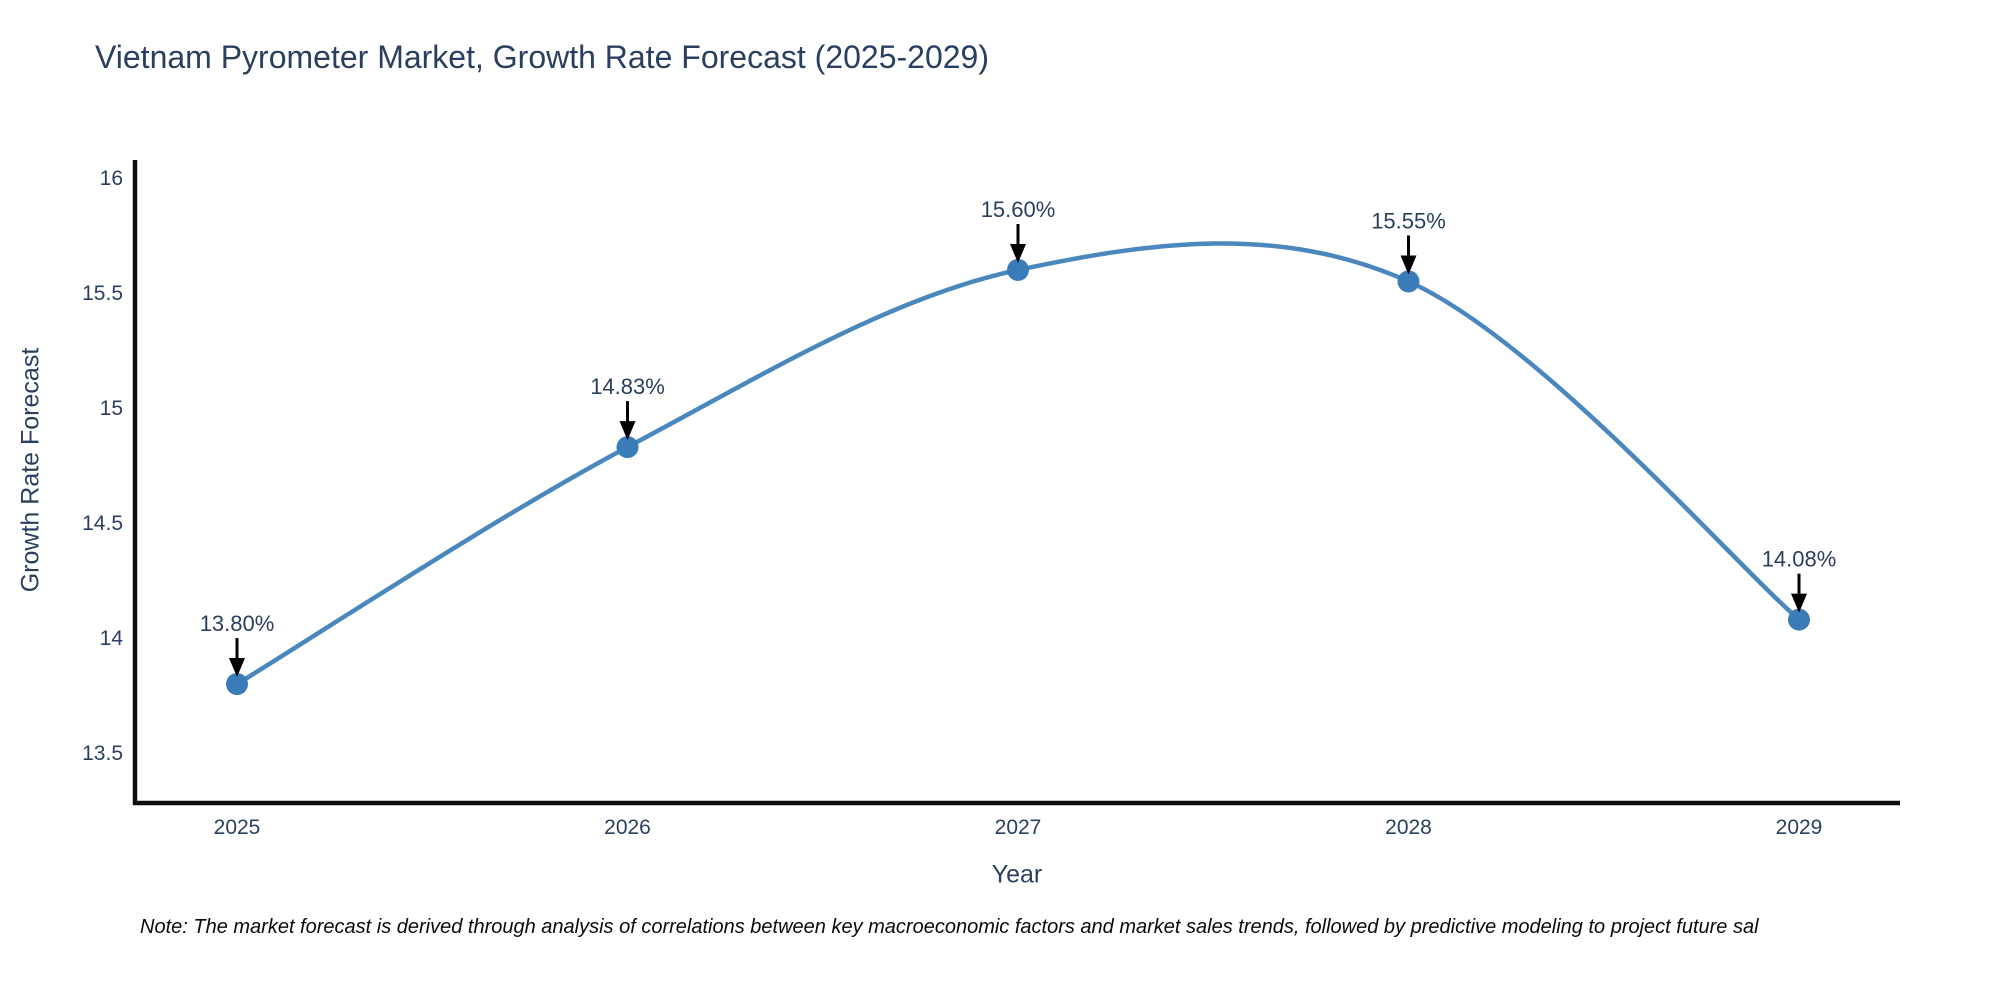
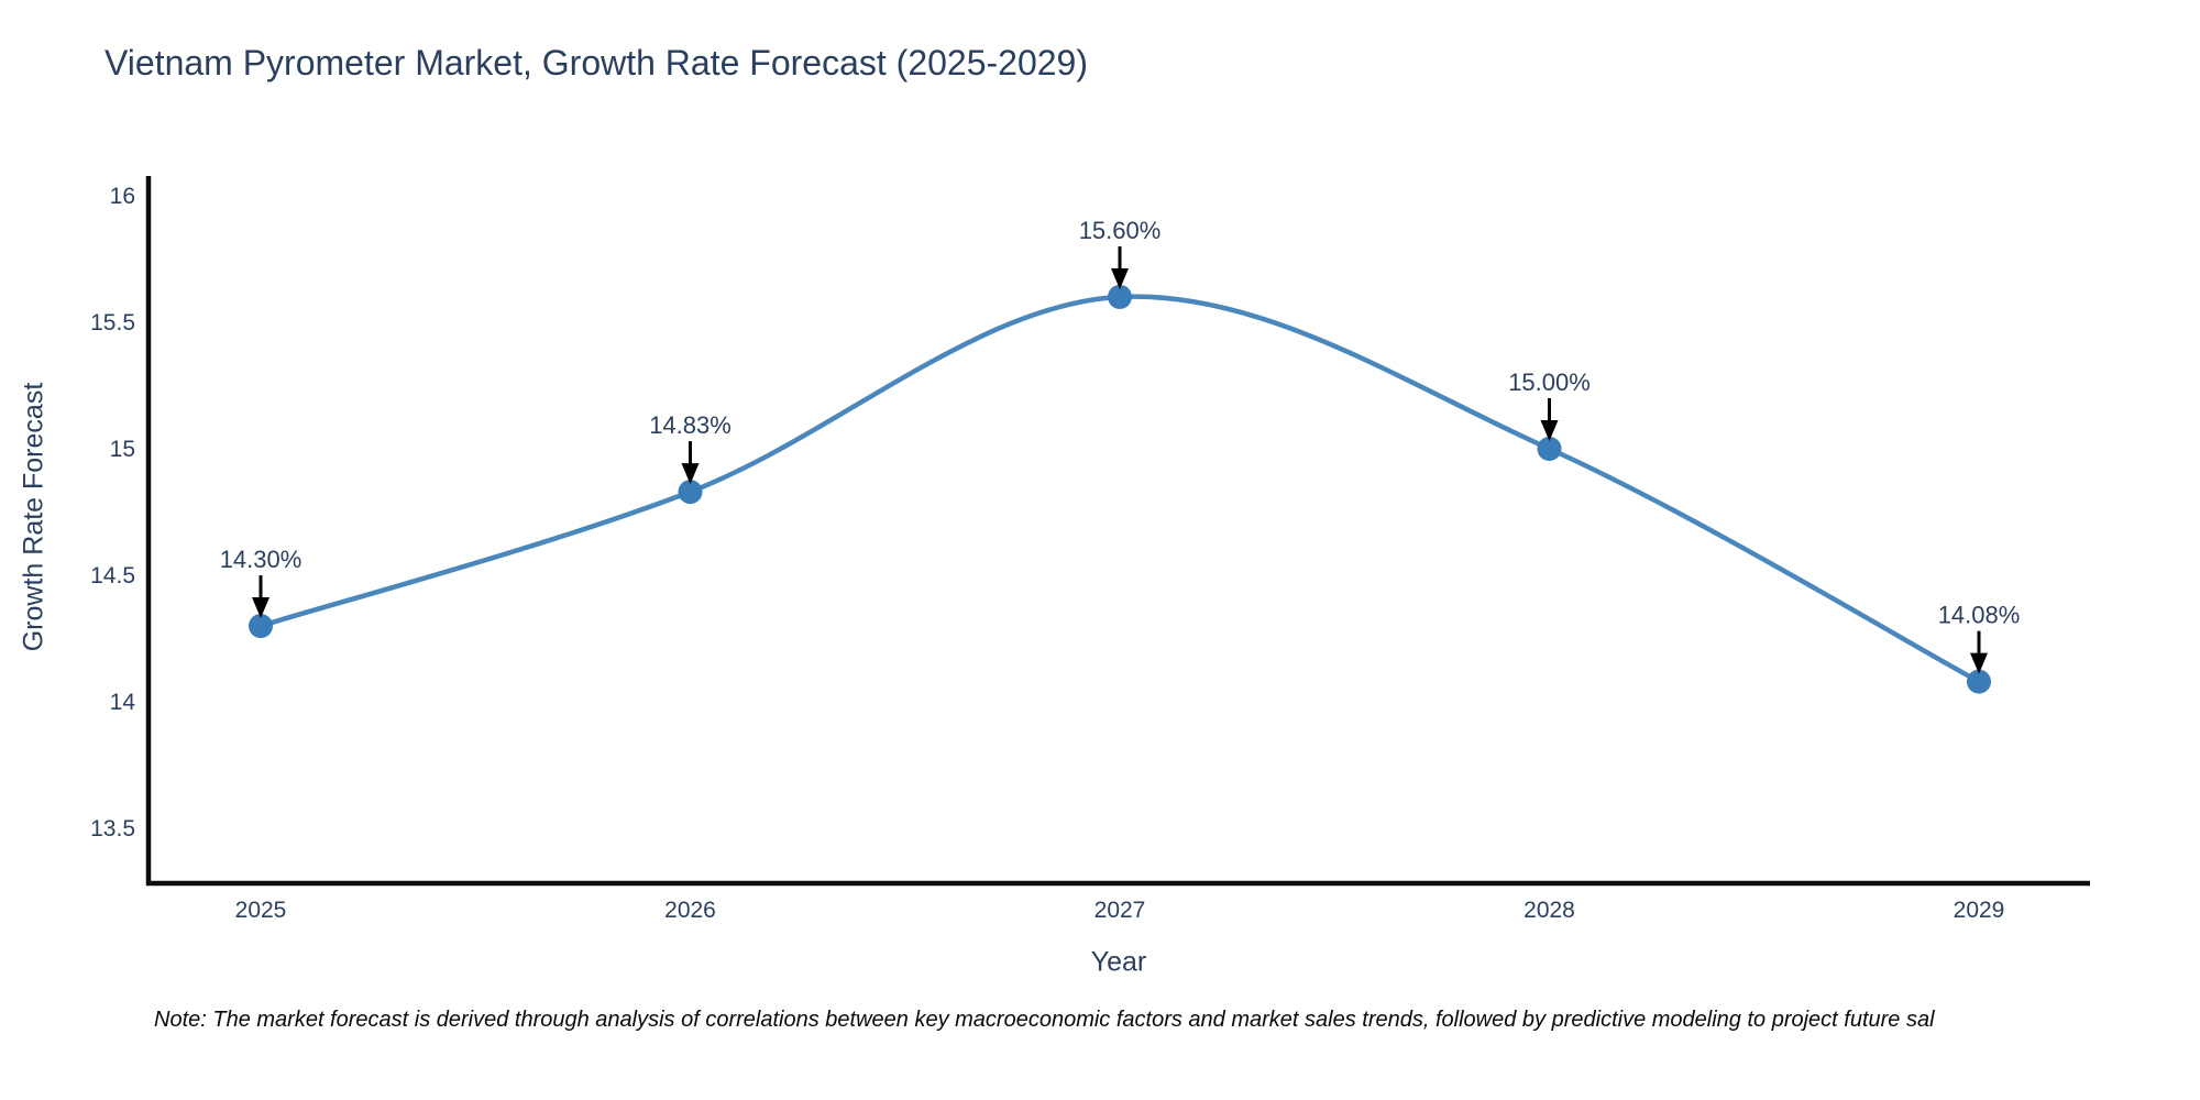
2025: 13.80% -> 14.30%
2028: 15.55% -> 15.00%
